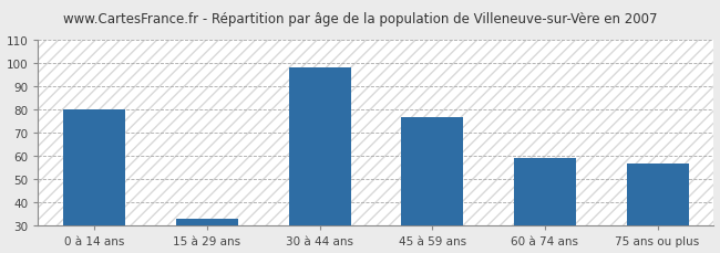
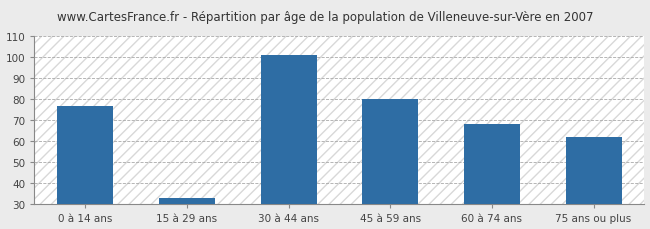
0 à 14 ans: 80 -> 77
30 à 44 ans: 98 -> 101
45 à 59 ans: 77 -> 80
60 à 74 ans: 59 -> 68
75 ans ou plus: 57 -> 62
